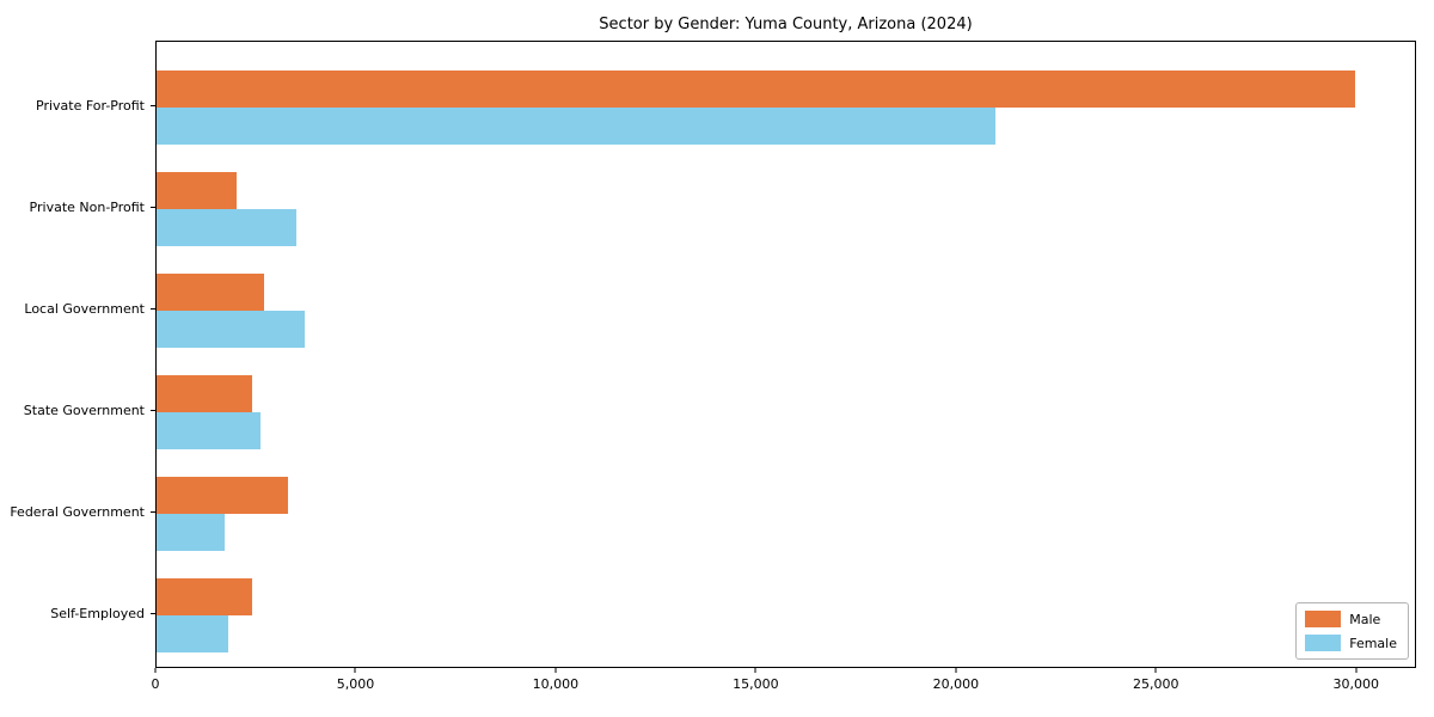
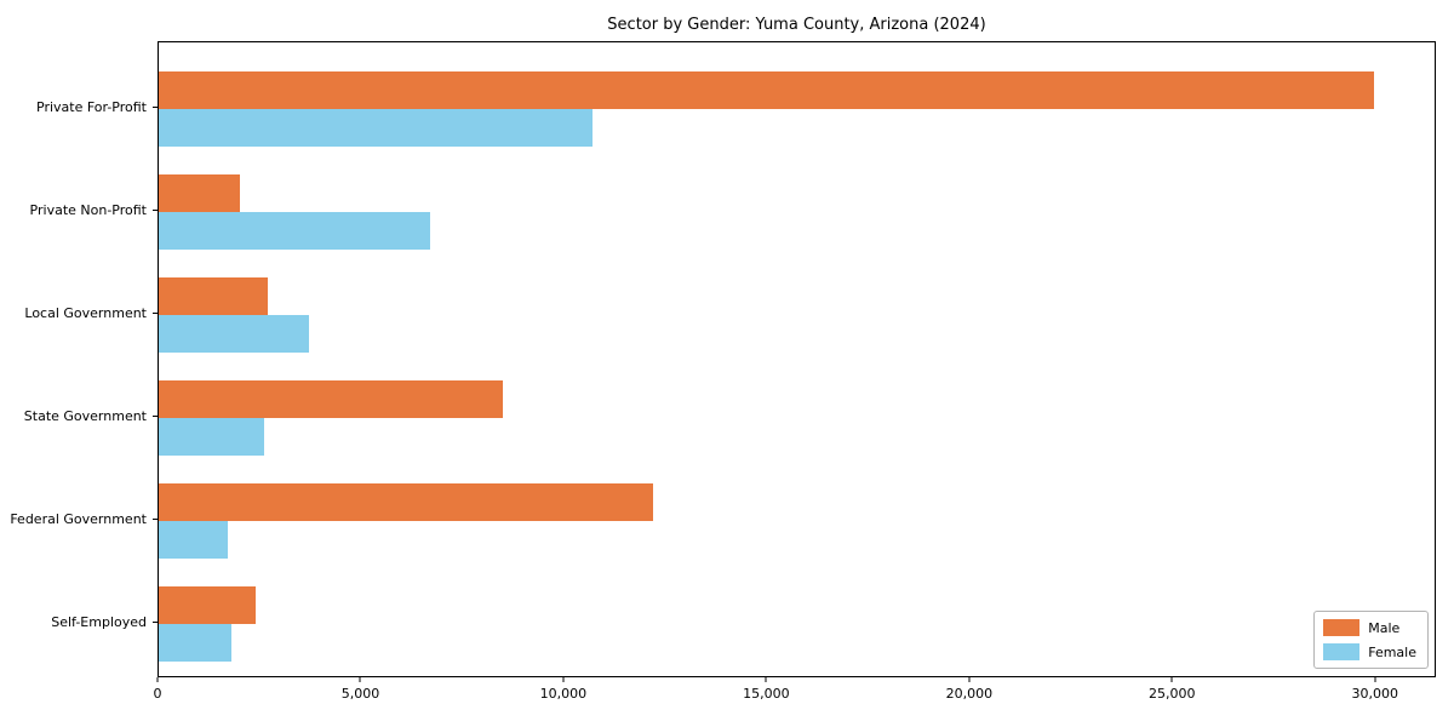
Female/Private For-Profit: 21000 -> 10700
Female/Private Non-Profit: 3500 -> 6700
Male/State Government: 2400 -> 8500
Male/Federal Government: 3300 -> 12200
